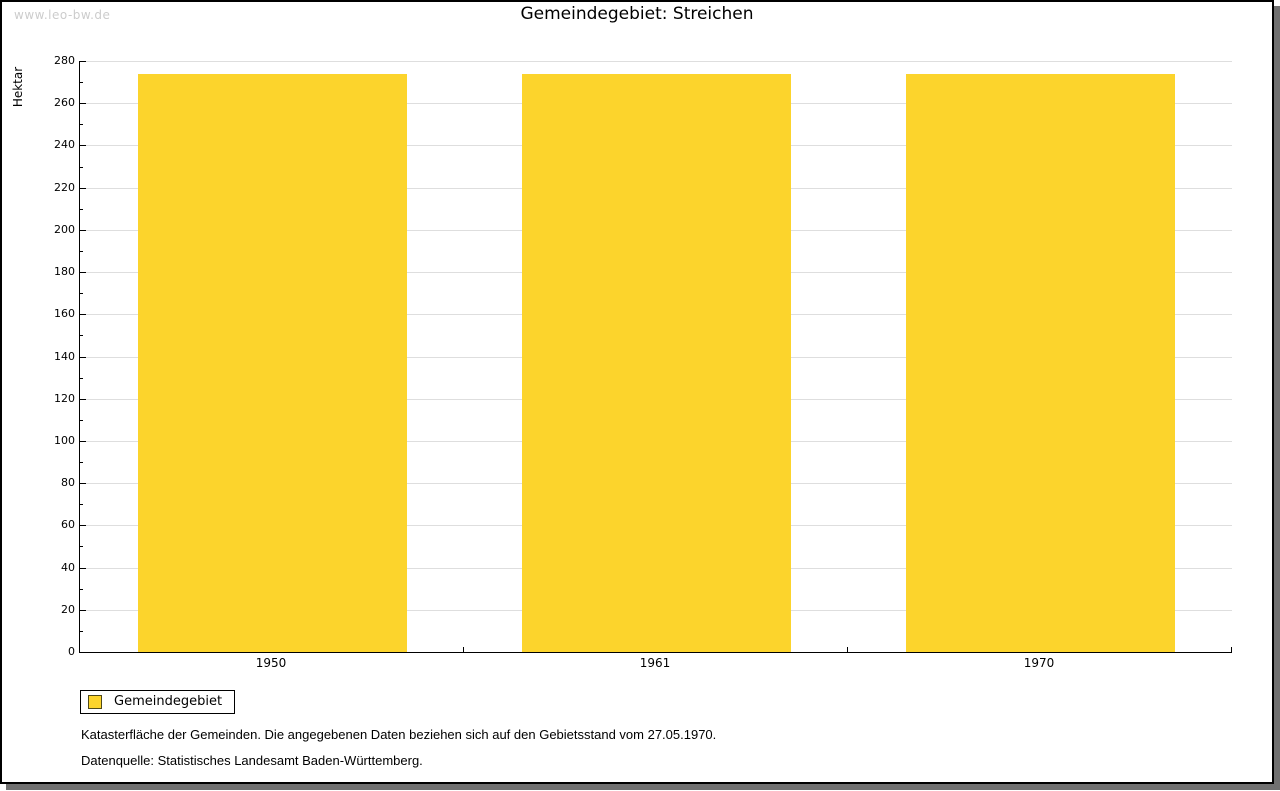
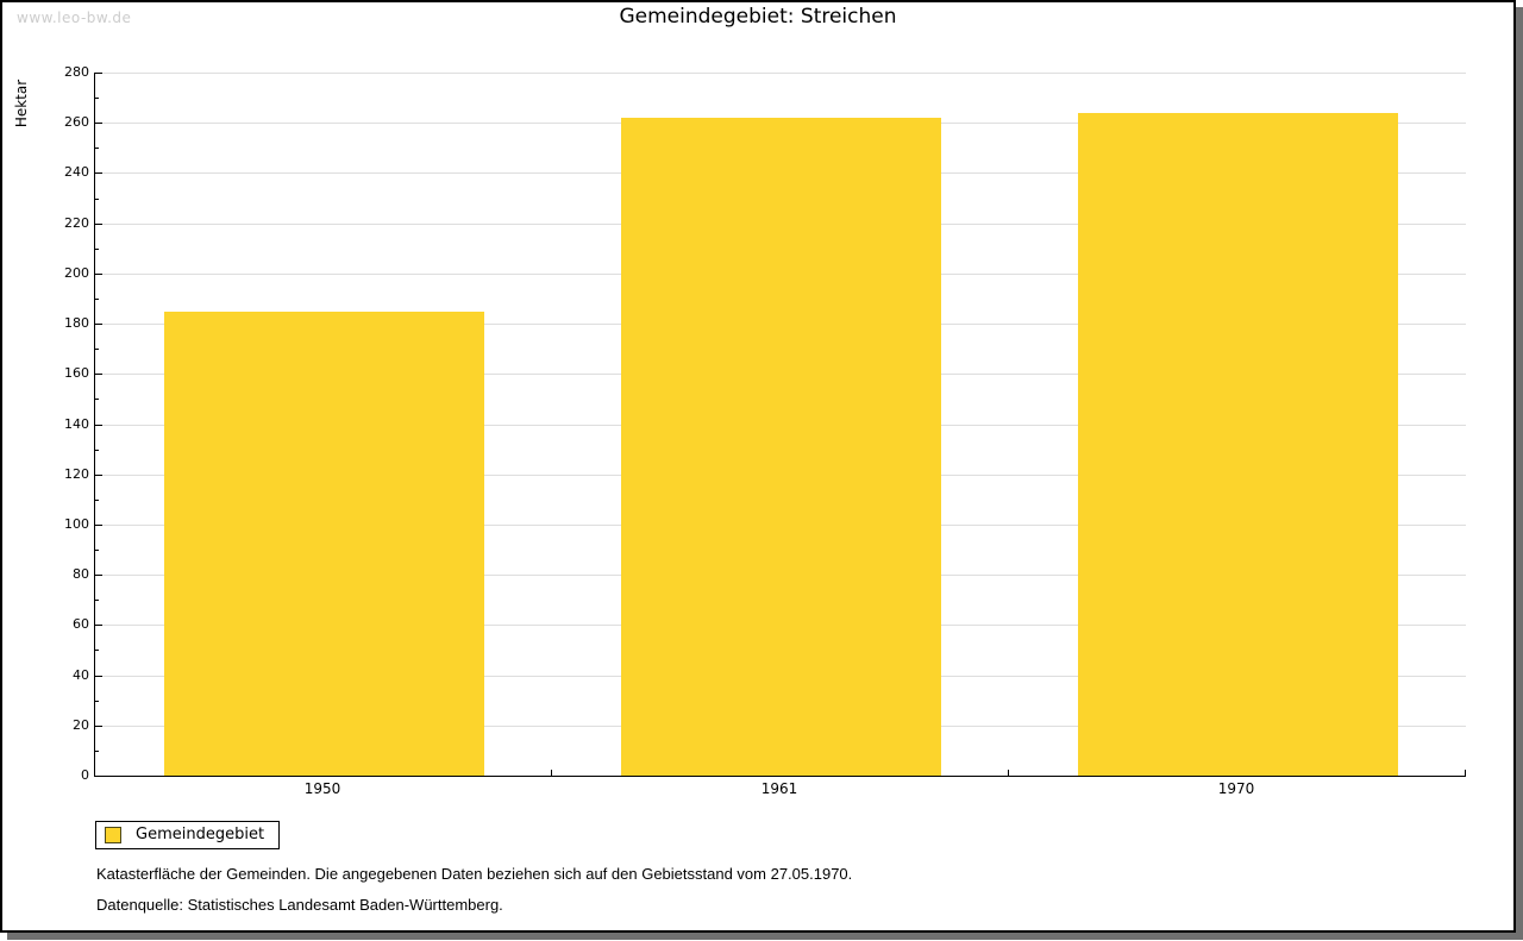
1950: 274 -> 185
1961: 274 -> 262
1970: 274 -> 264
